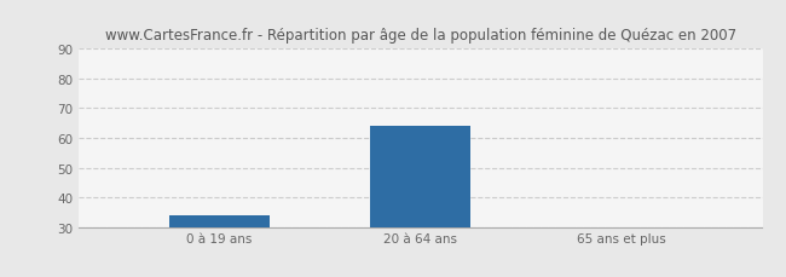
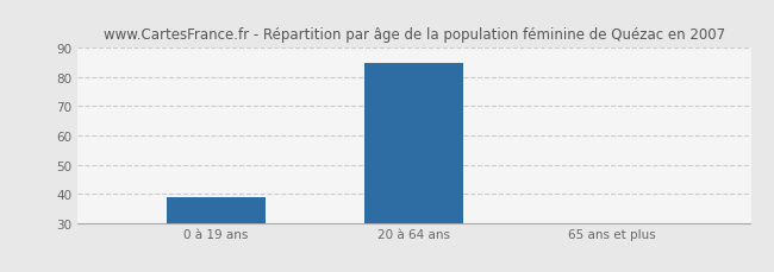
0 à 19 ans: 34 -> 39
20 à 64 ans: 64 -> 85
